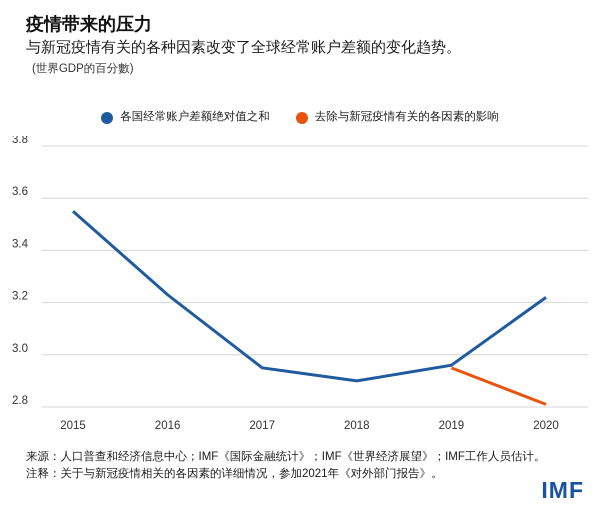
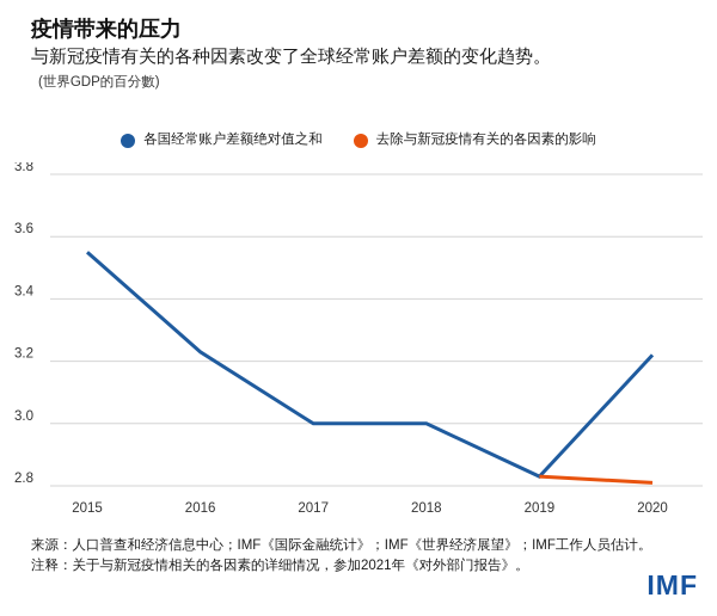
各国经常账户差额绝对值之和/2017: 2.95 -> 3.00
各国经常账户差额绝对值之和/2018: 2.90 -> 3.00
各国经常账户差额绝对值之和/2019: 2.96 -> 2.83
去除与新冠疫情有关的各因素的影响/2019: 2.95 -> 2.83
